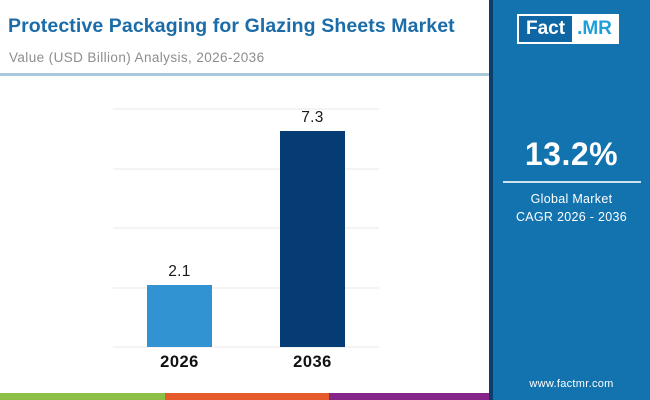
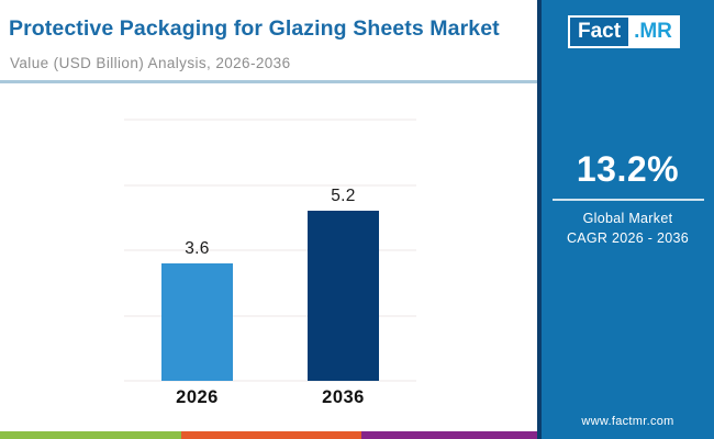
2026: 2.1 -> 3.6
2036: 7.3 -> 5.2
